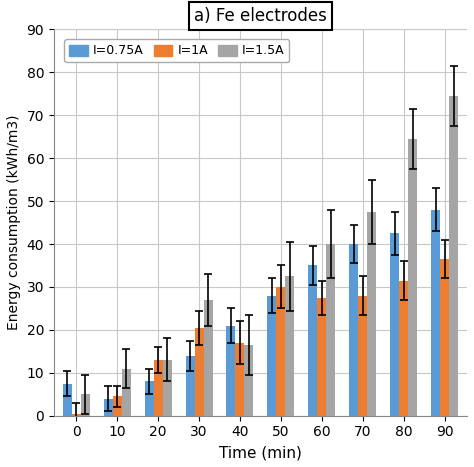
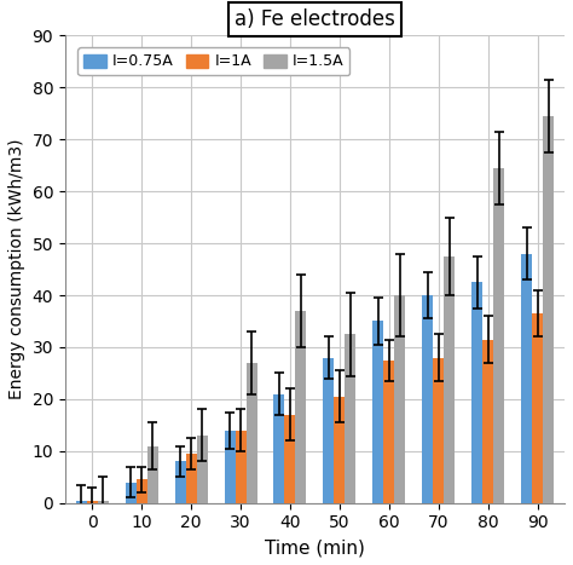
I=0.75A/0: 7.5 -> 0.5
I=1.5A/0: 5.0 -> 0.5
I=1A/20: 13.0 -> 9.5
I=1A/30: 20.5 -> 14.0
I=1.5A/40: 16.5 -> 37.0
I=1A/50: 30.0 -> 20.5
